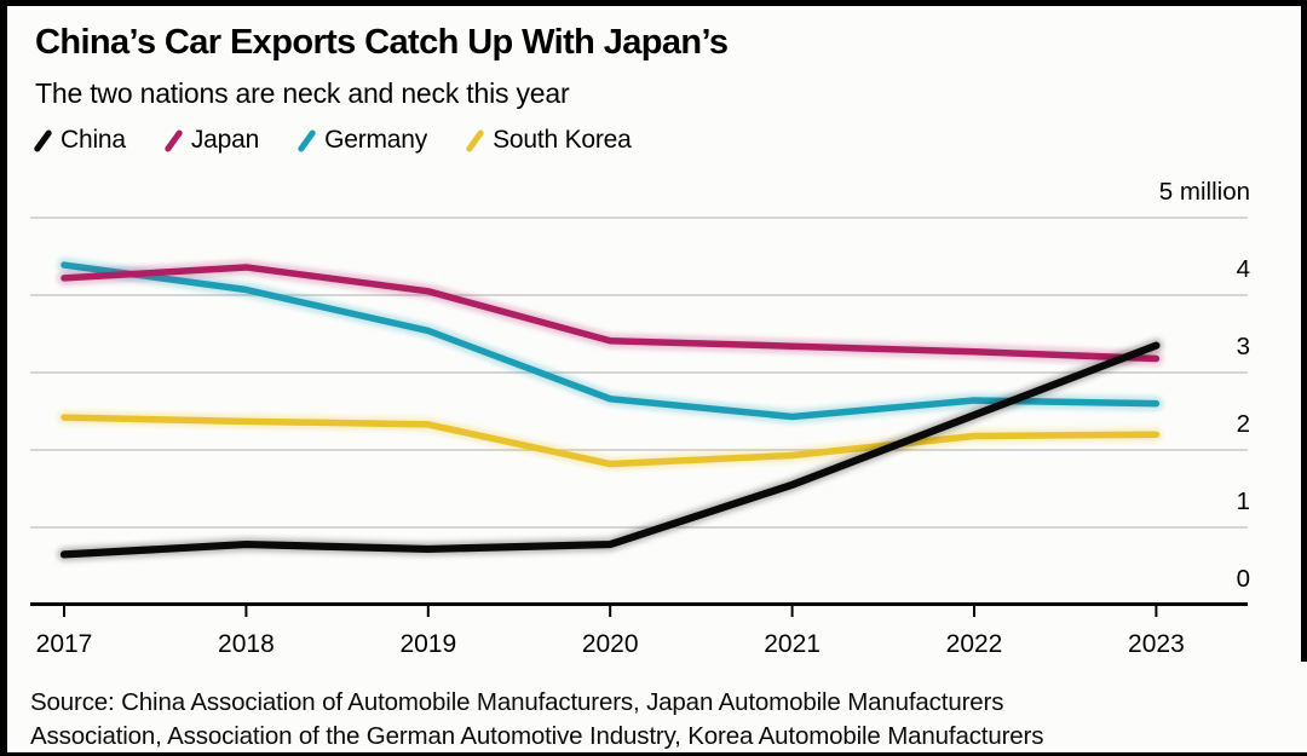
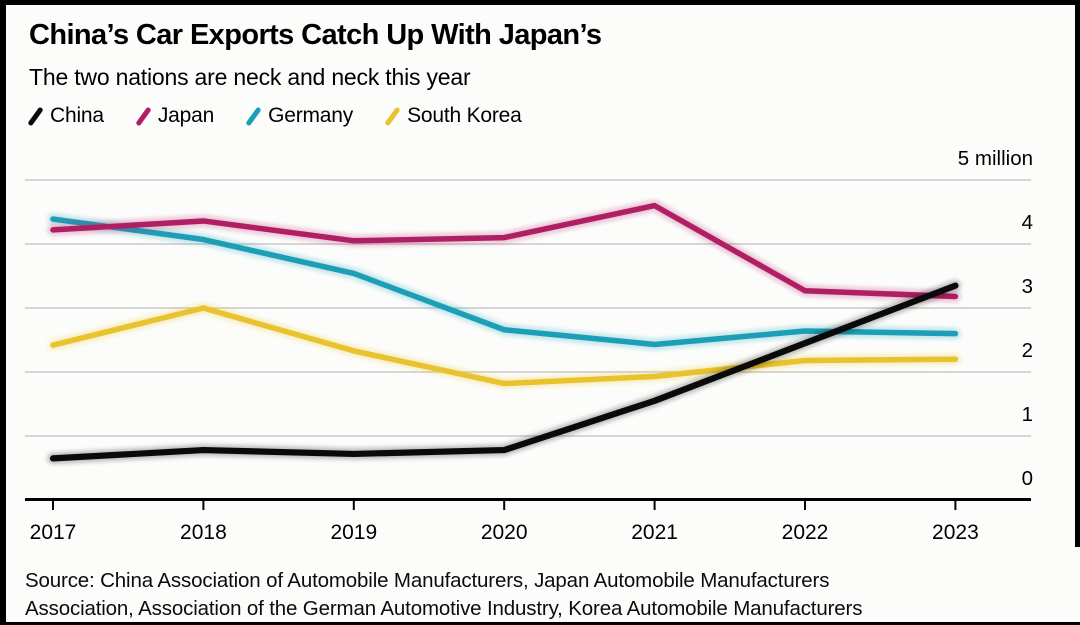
South Korea/2018: 2.4 -> 3.0
Japan/2020: 3.4 -> 4.1
Japan/2021: 3.3 -> 4.6
